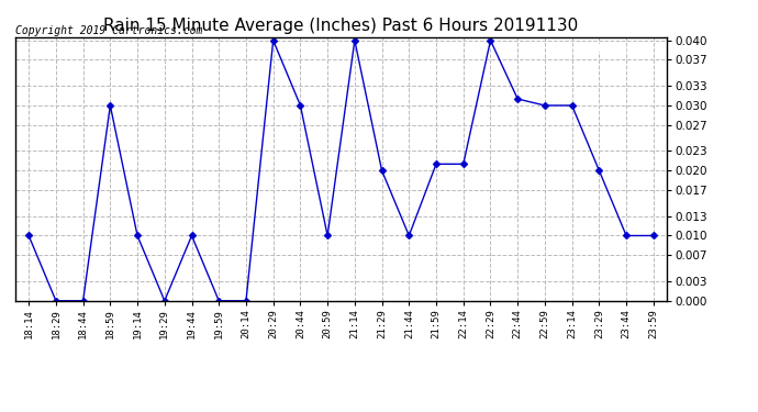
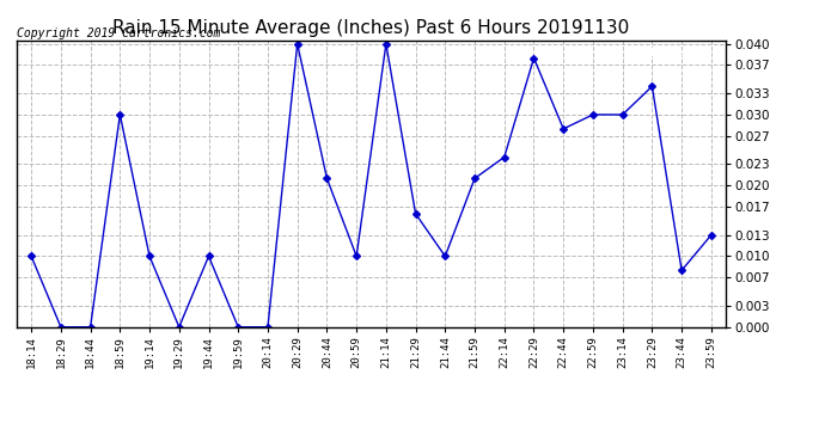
20:44: 0.030 -> 0.021
21:29: 0.020 -> 0.016
22:14: 0.021 -> 0.024
22:29: 0.040 -> 0.038
22:44: 0.031 -> 0.028
23:29: 0.020 -> 0.034
23:44: 0.010 -> 0.008
23:59: 0.010 -> 0.013
